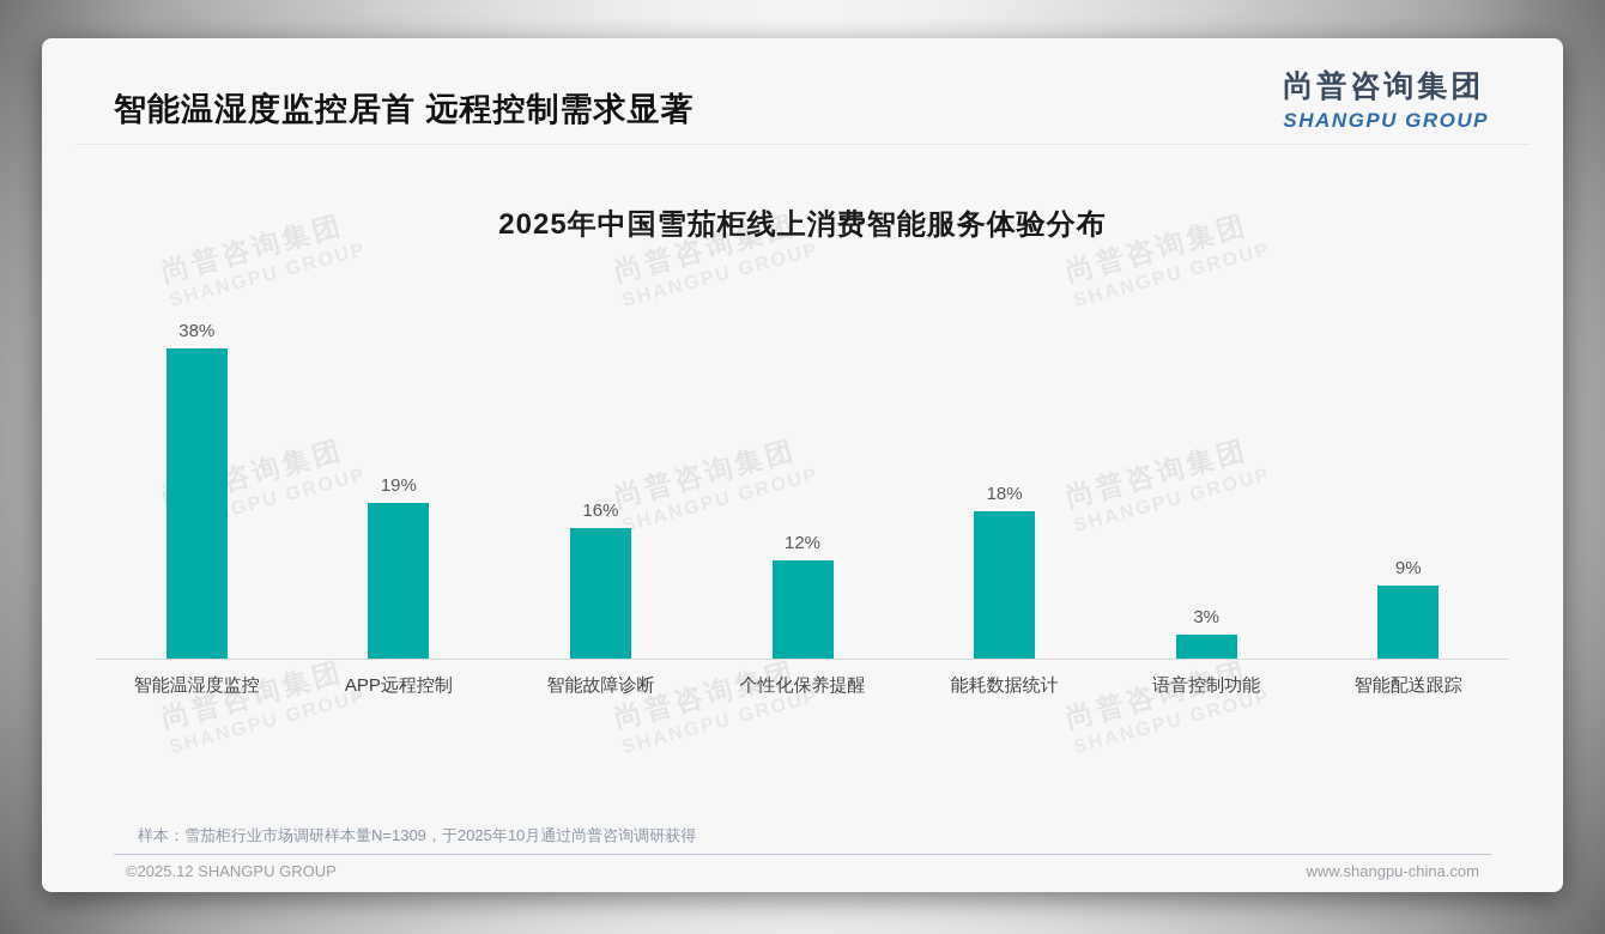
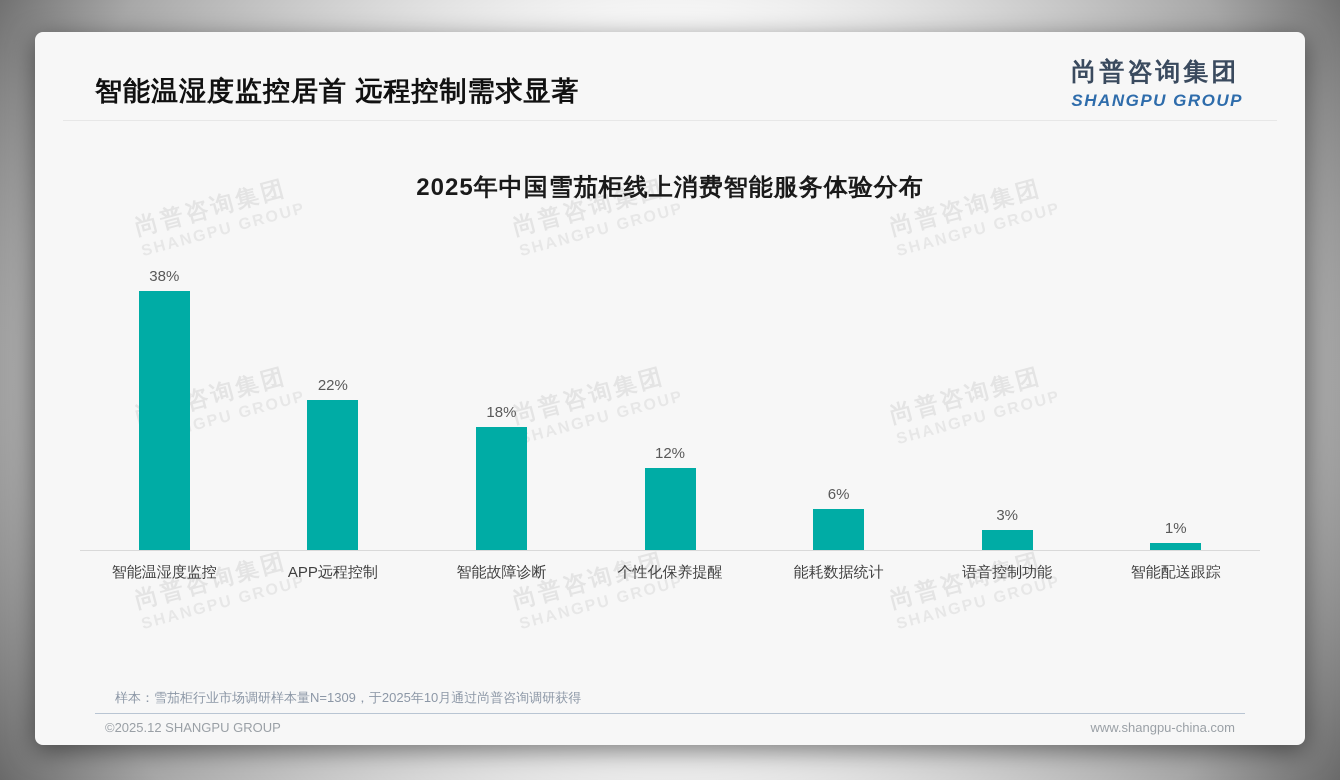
APP远程控制: 19% -> 22%
智能故障诊断: 16% -> 18%
能耗数据统计: 18% -> 6%
智能配送跟踪: 9% -> 1%
